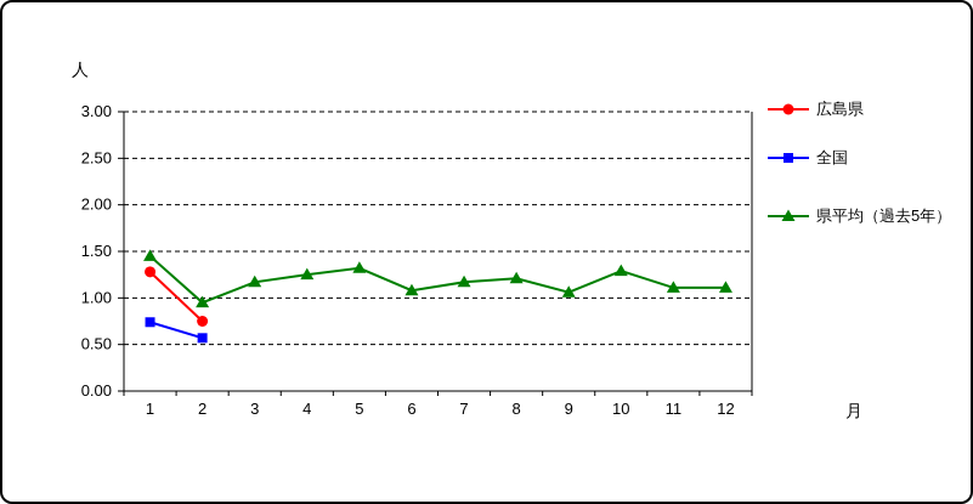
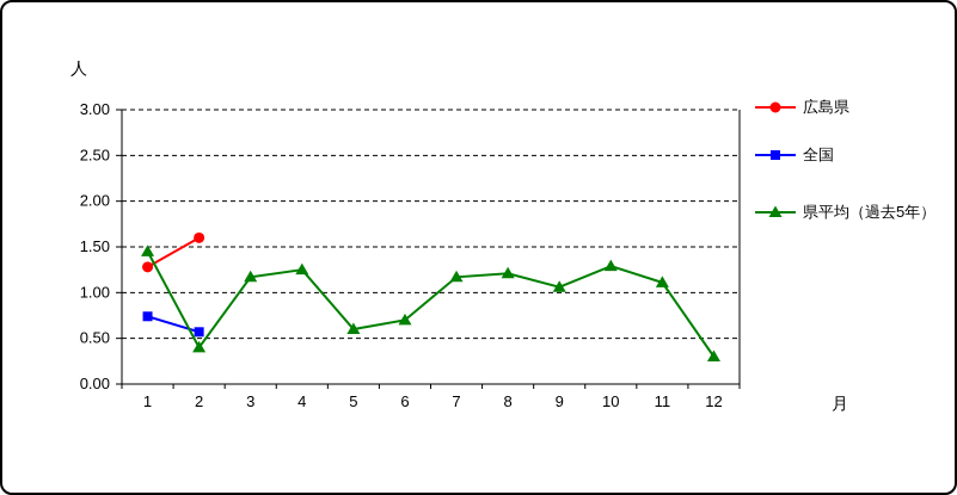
広島県/2: 0.8 -> 1.6
県平均（過去5年）/2: 0.9 -> 0.4
県平均（過去5年）/5: 1.3 -> 0.6
県平均（過去5年）/6: 1.1 -> 0.7
県平均（過去5年）/12: 1.1 -> 0.3
